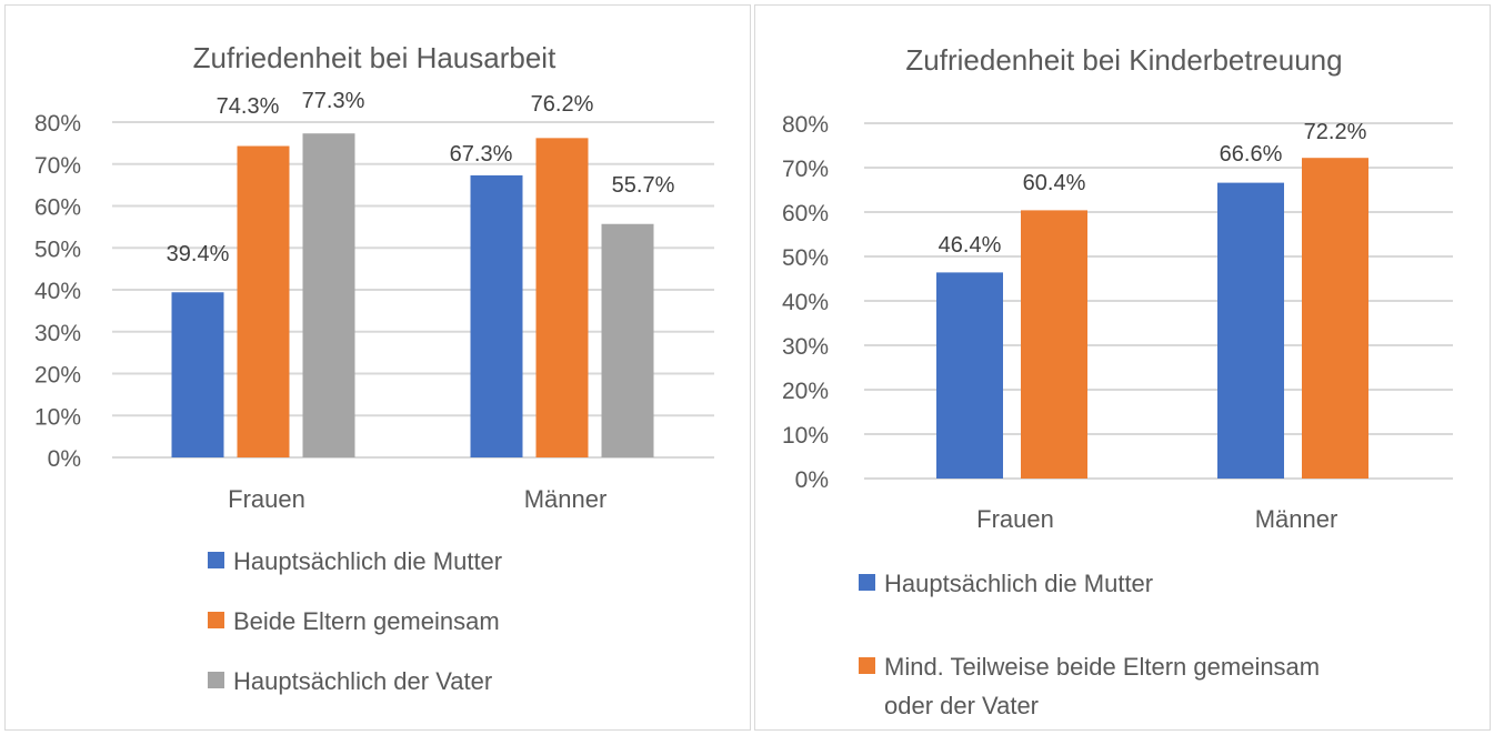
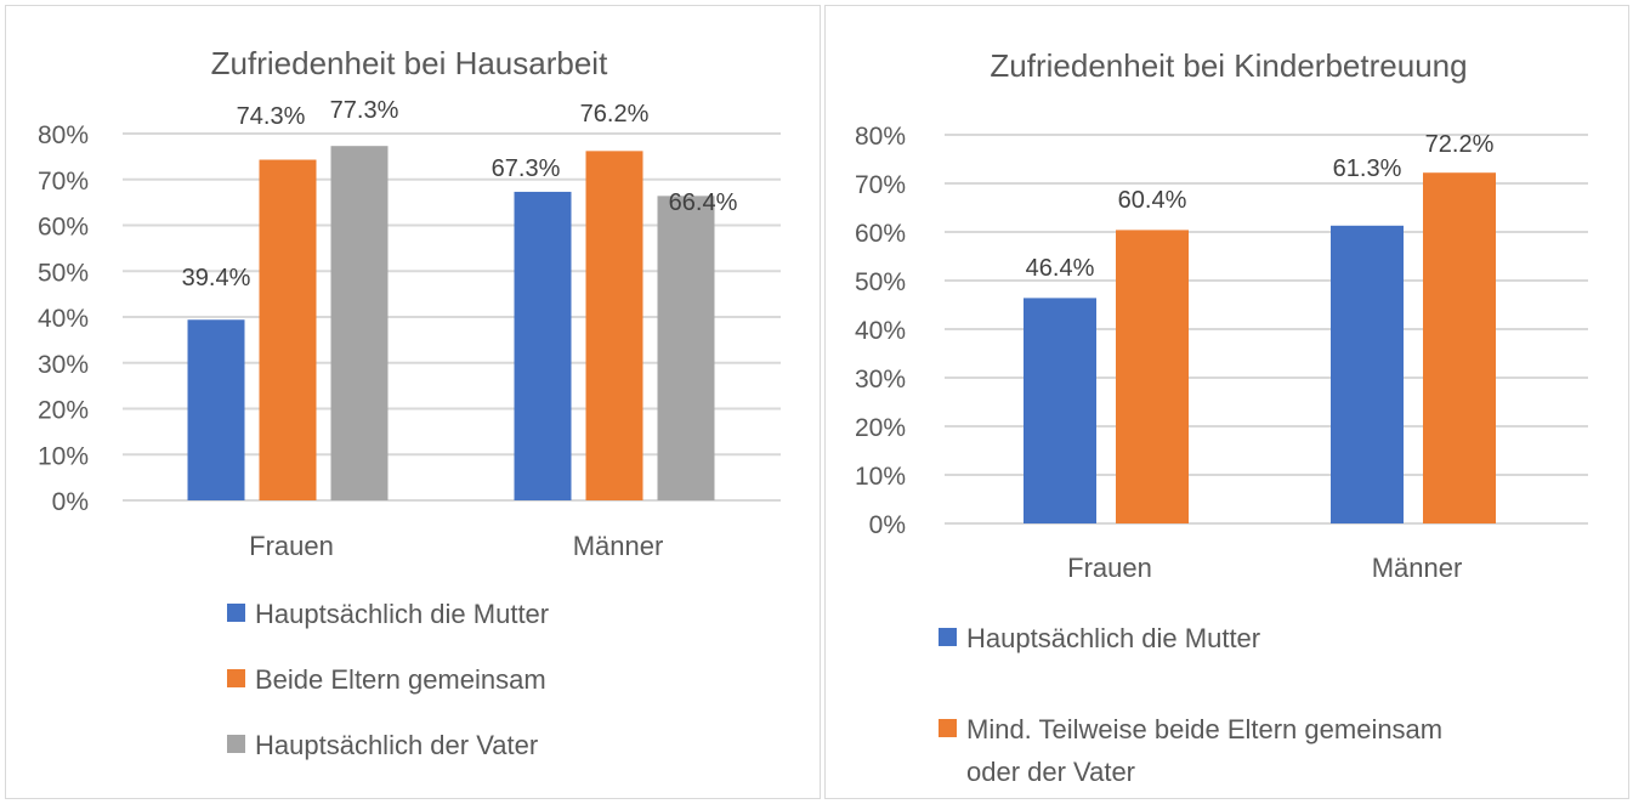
Zufriedenheit bei Hausarbeit/Hauptsächlich der Vater/Männer: 55.7% -> 66.4%
Zufriedenheit bei Kinderbetreuung/Hauptsächlich die Mutter/Männer: 66.6% -> 61.3%
